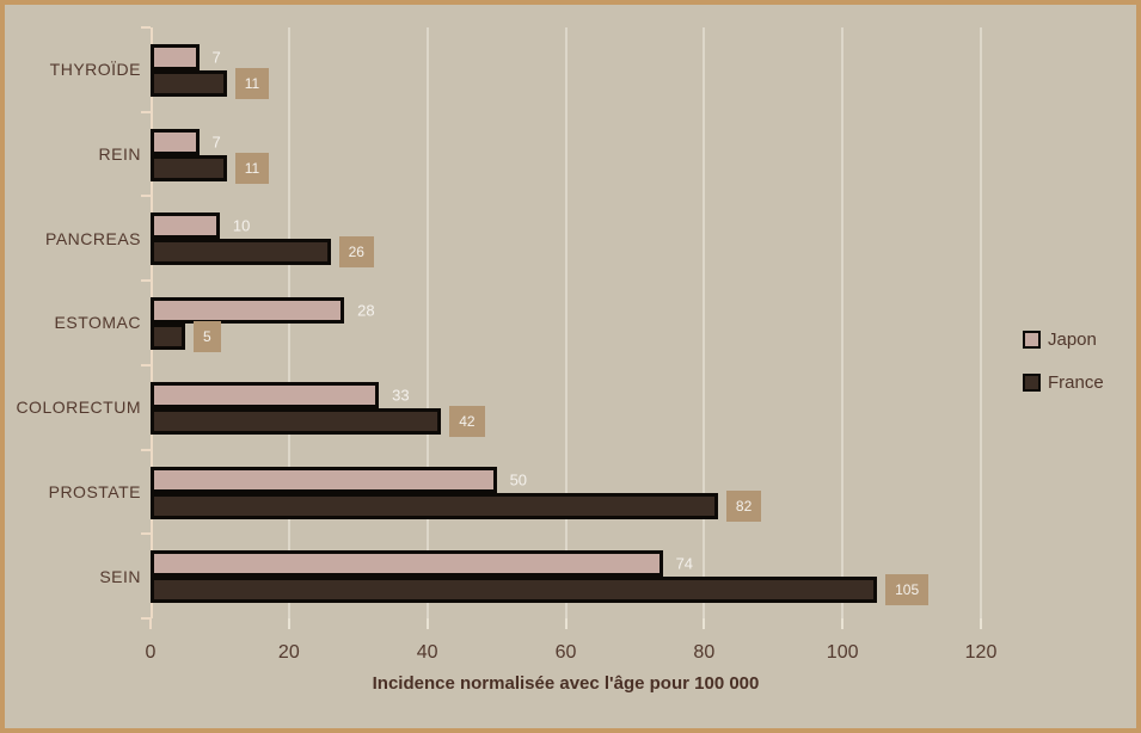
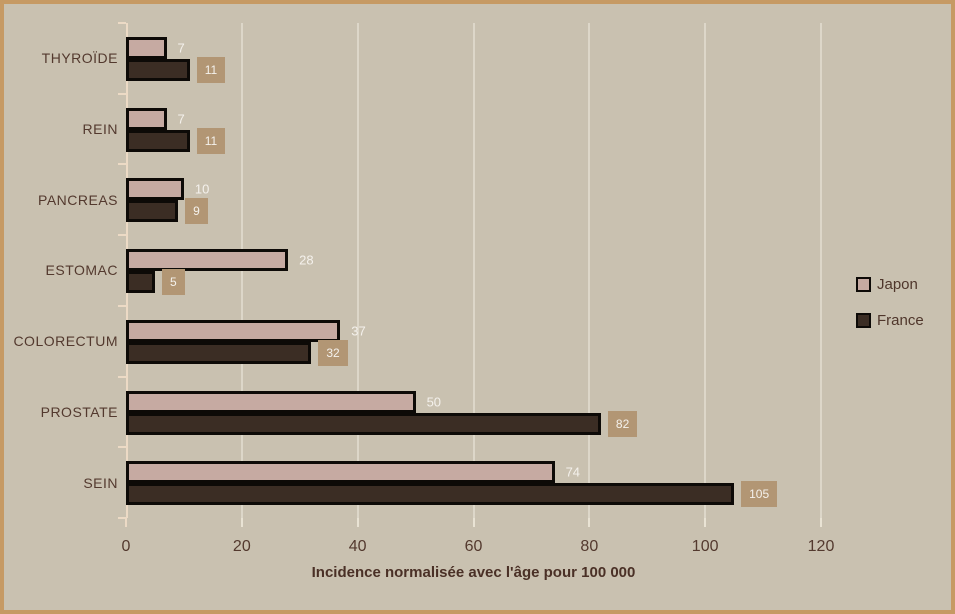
France/PANCREAS: 26 -> 9
Japon/COLORECTUM: 33 -> 37
France/COLORECTUM: 42 -> 32
